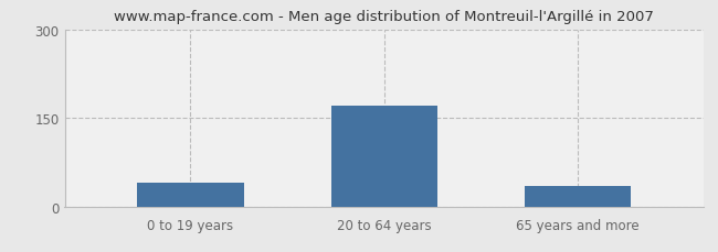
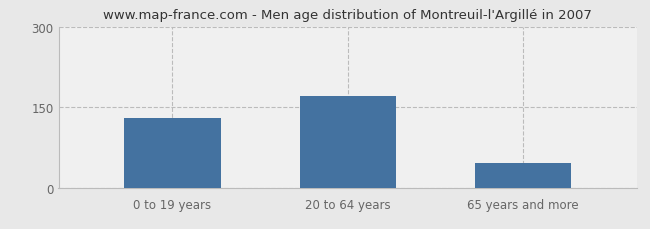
0 to 19 years: 40 -> 130
65 years and more: 34 -> 45
